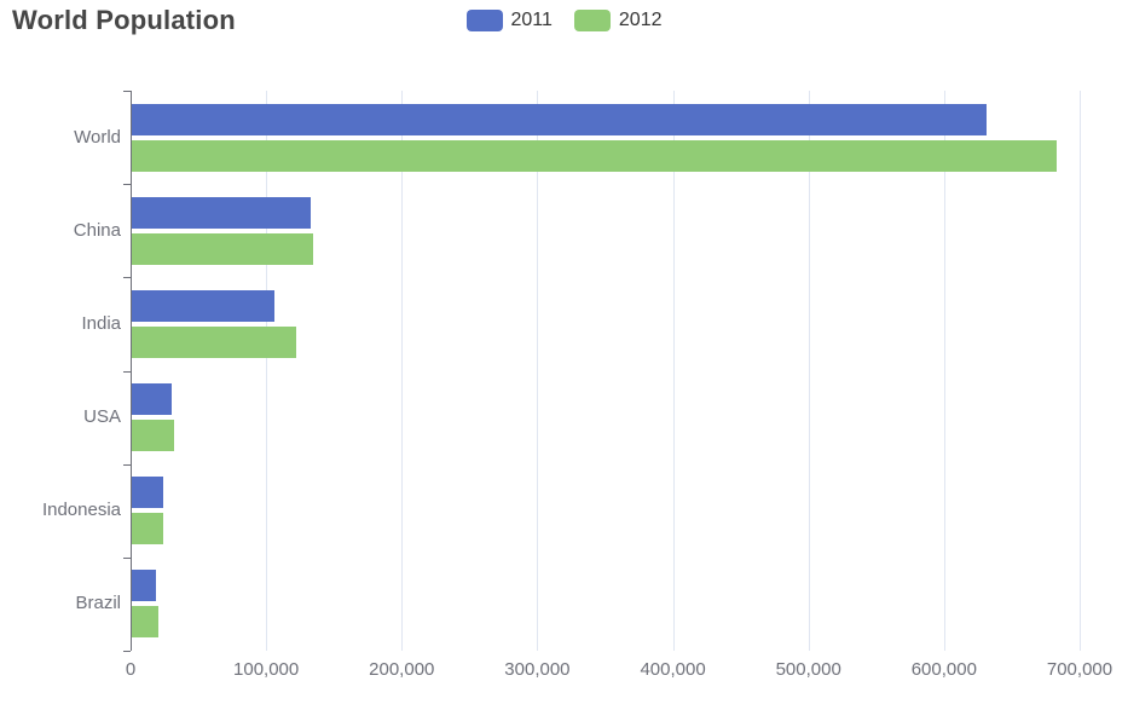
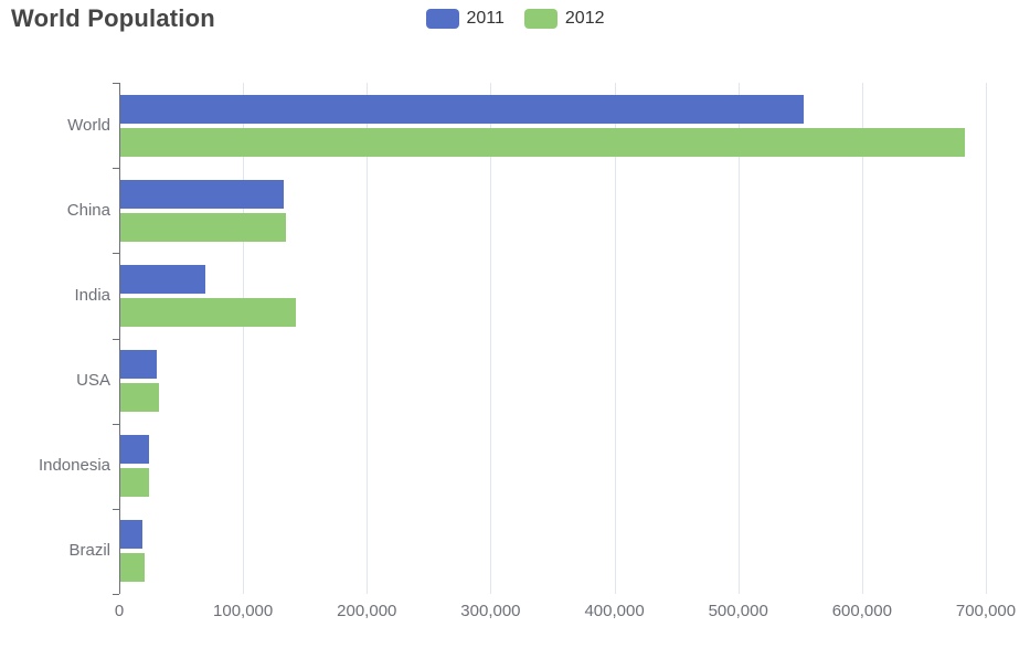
2011/World: 630000 -> 552000
2011/India: 105000 -> 69000
2012/India: 122000 -> 142000
